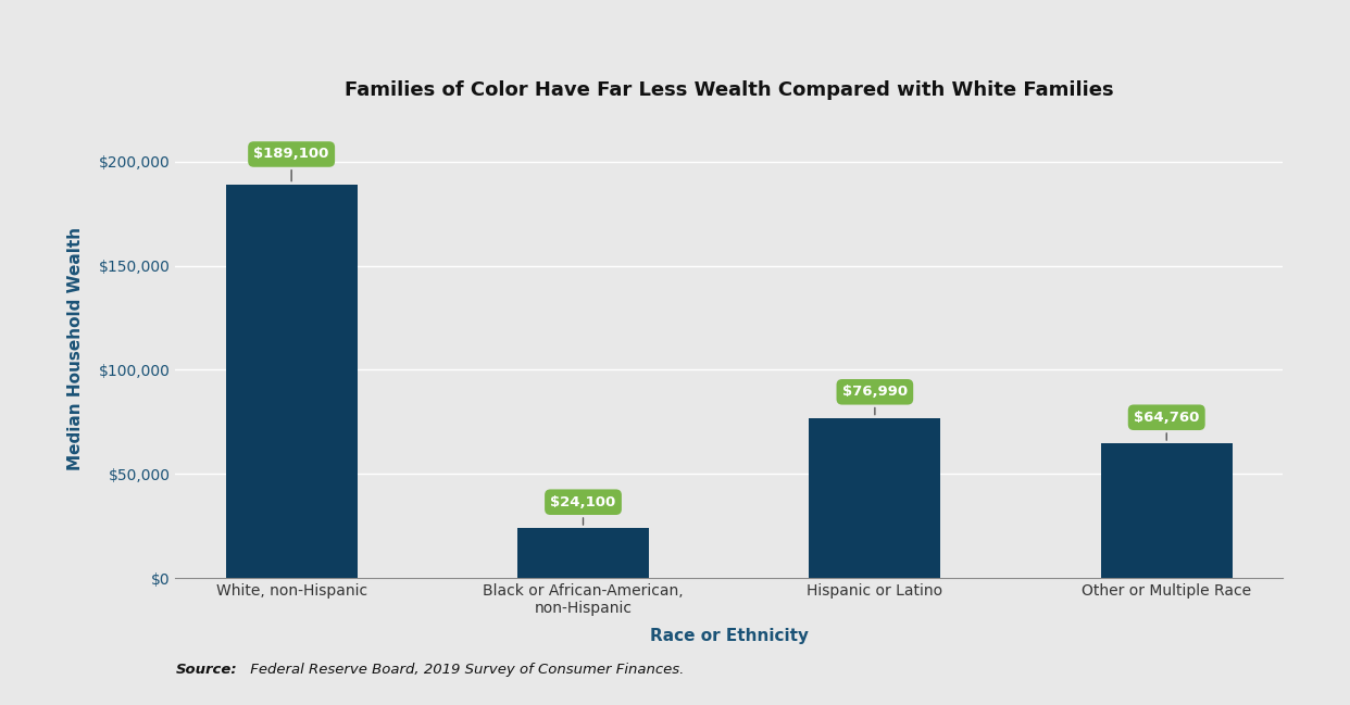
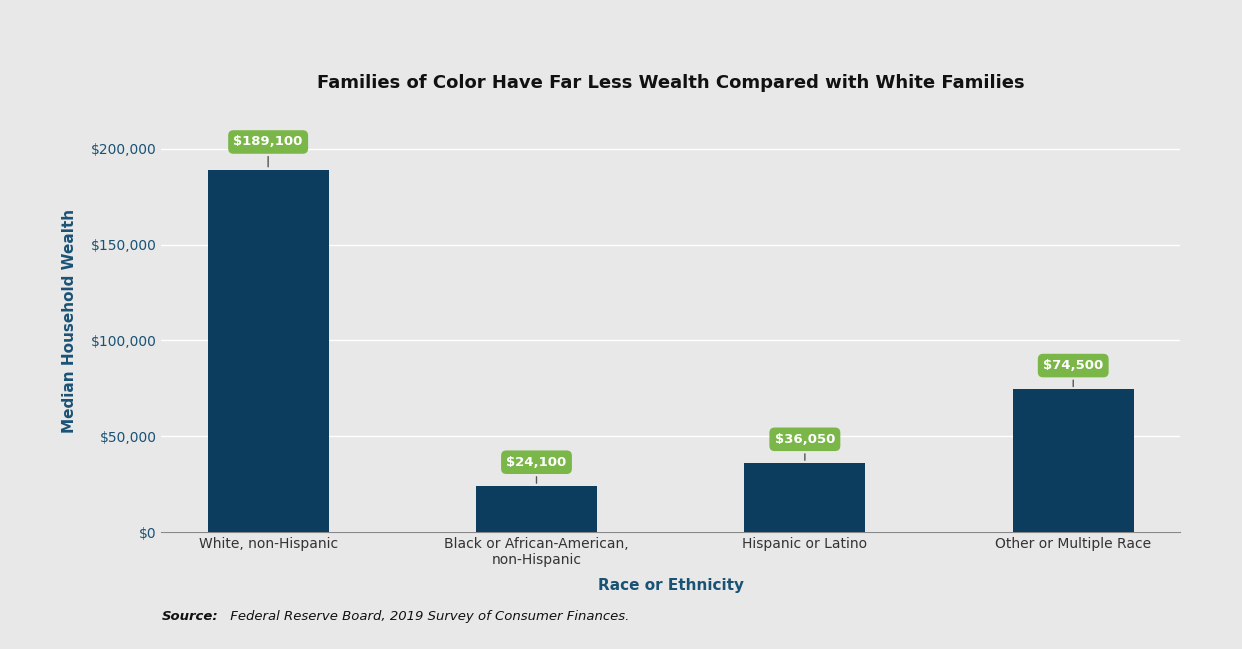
Hispanic or Latino: $76,990 -> $36,050
Other or Multiple Race: $64,760 -> $74,500
